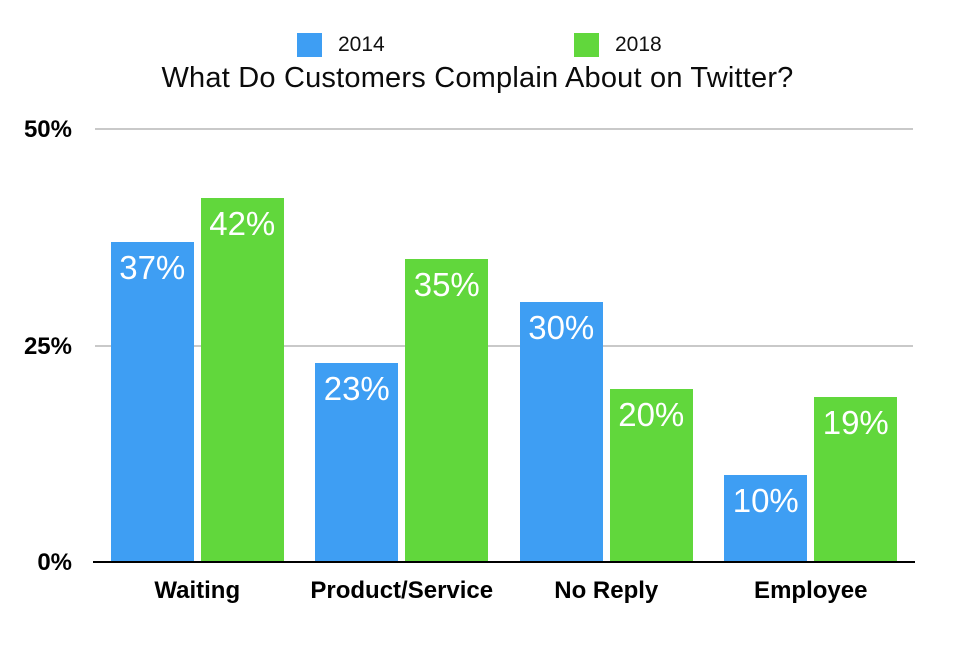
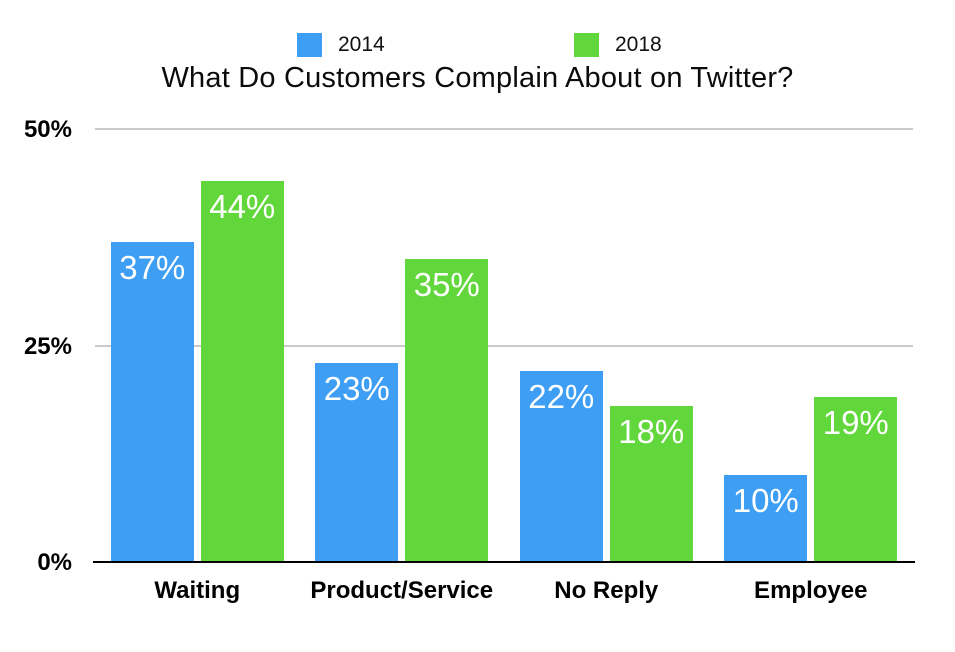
2018/Waiting: 42% -> 44%
2014/No Reply: 30% -> 22%
2018/No Reply: 20% -> 18%
